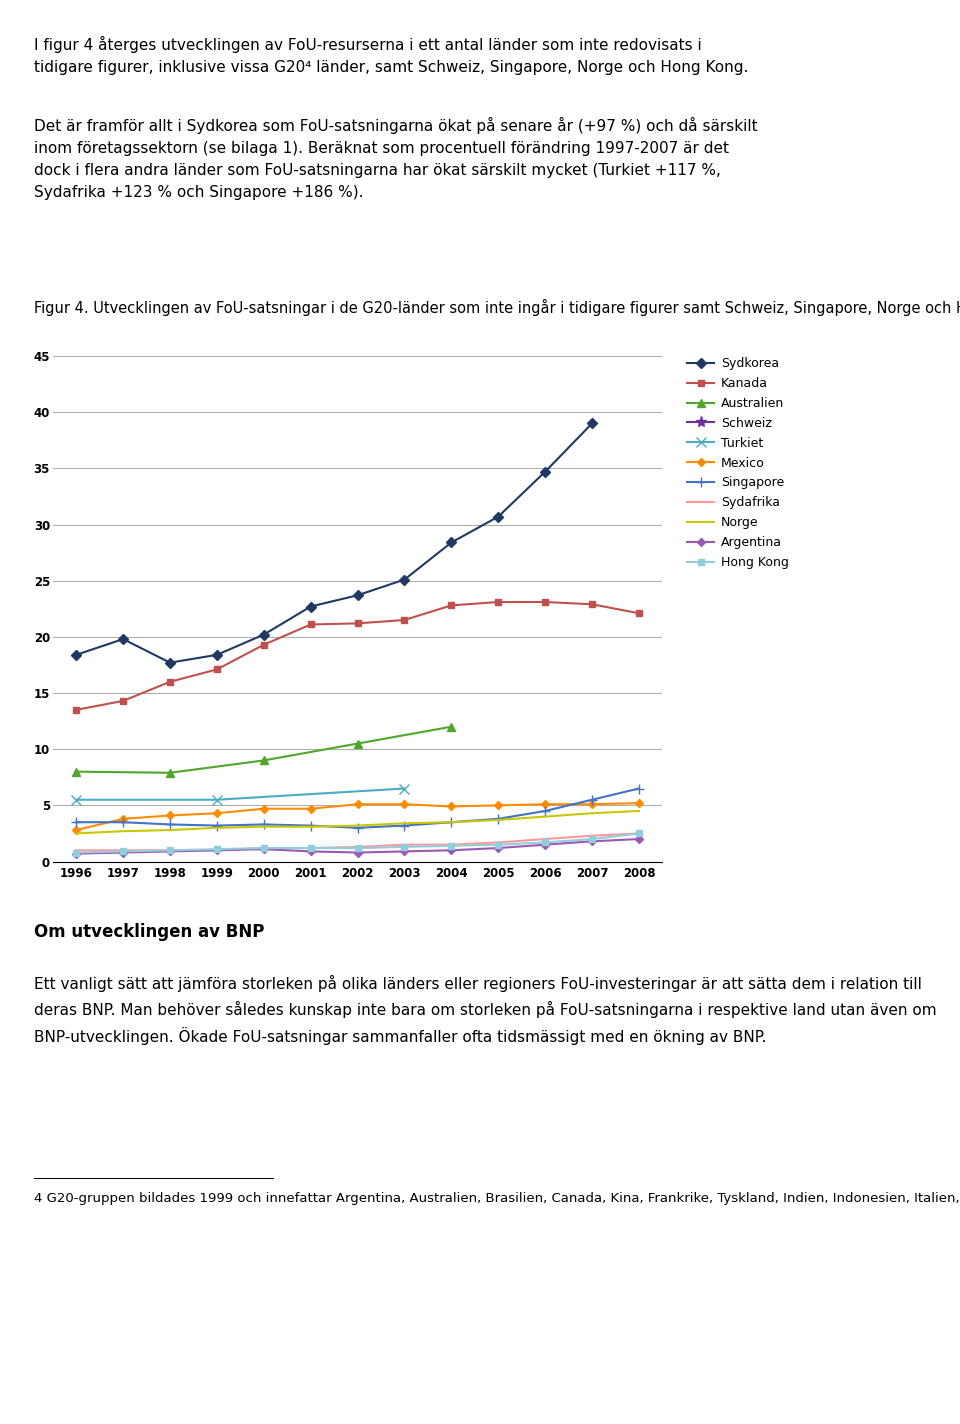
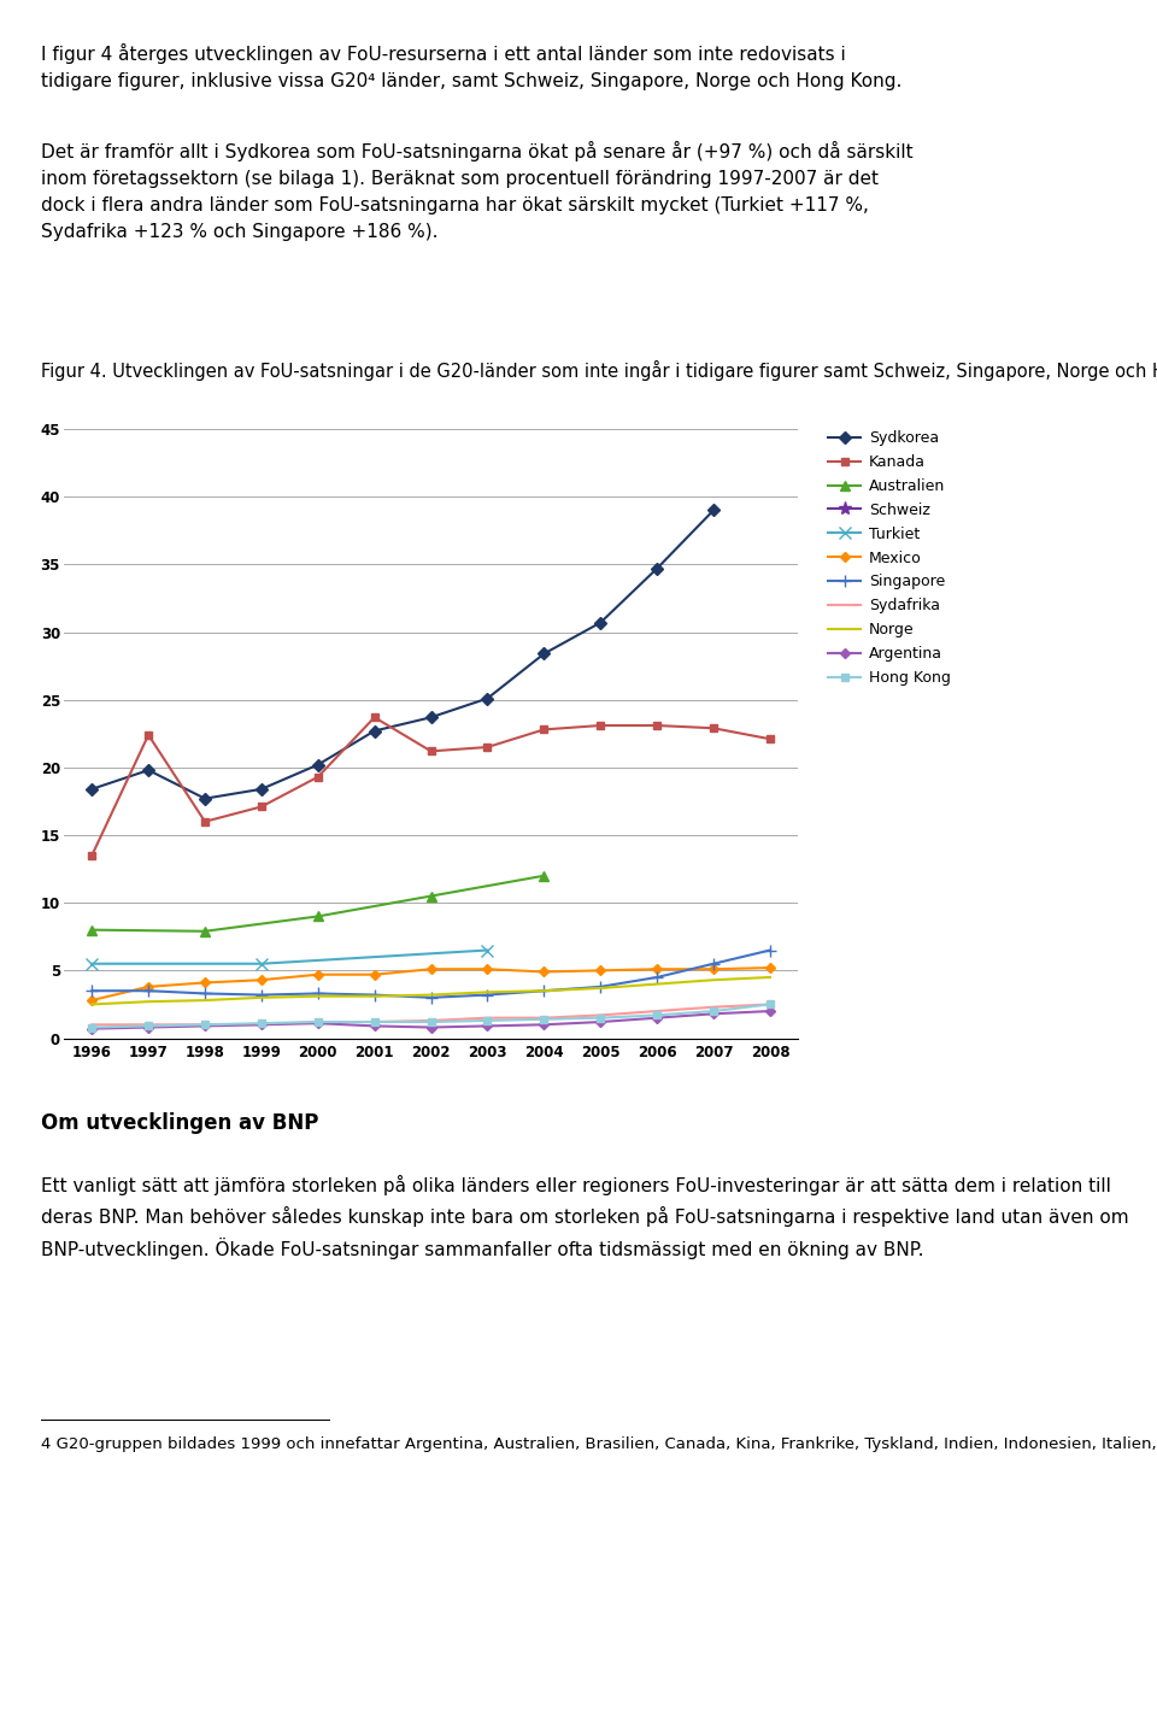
Kanada/1997: 14.3 -> 22.4
Kanada/2001: 21.1 -> 23.7
